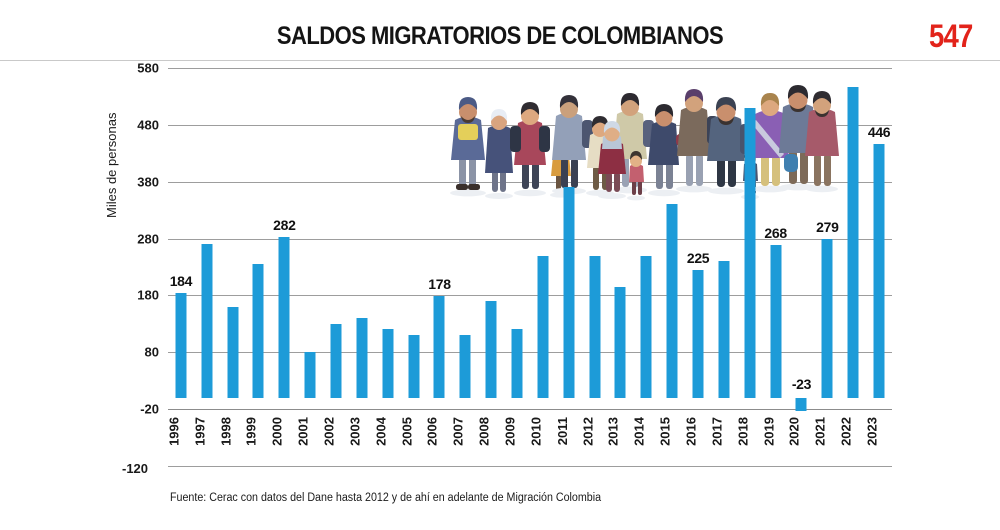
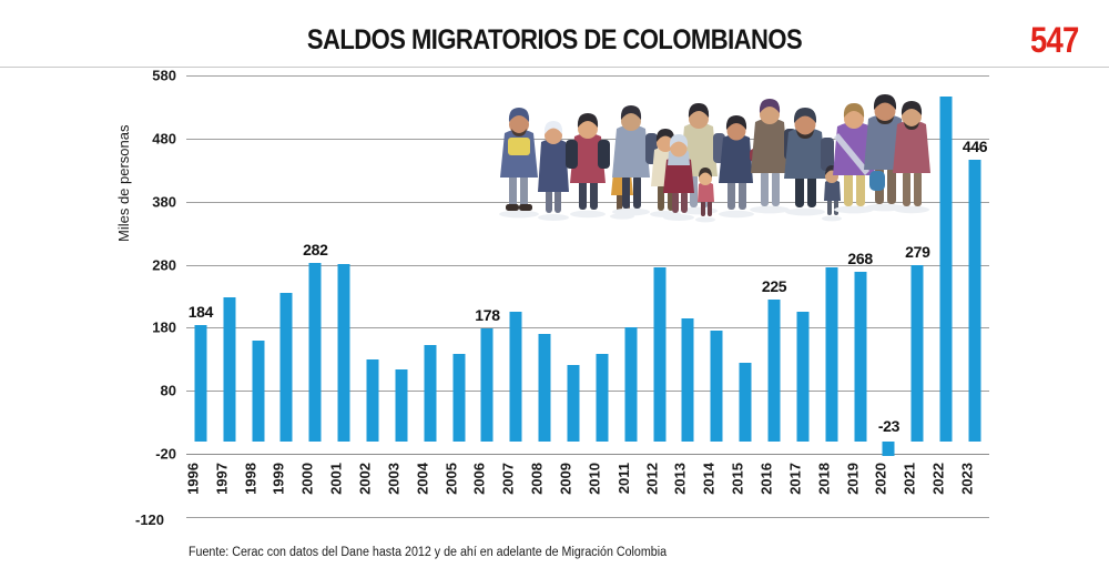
1997: 270 -> 230
2001: 80 -> 280
2003: 140 -> 110
2004: 120 -> 150
2005: 110 -> 140
2007: 110 -> 200
2010: 250 -> 140
2011: 370 -> 180
2012: 250 -> 280
2014: 250 -> 180
2015: 340 -> 120
2017: 240 -> 200
2018: 510 -> 280
